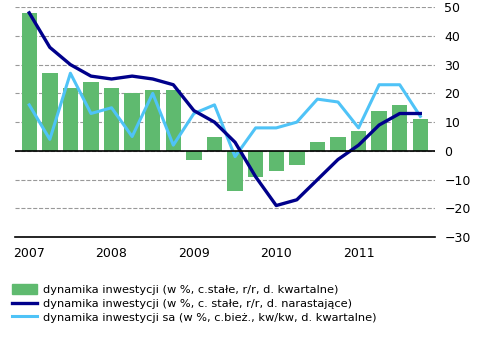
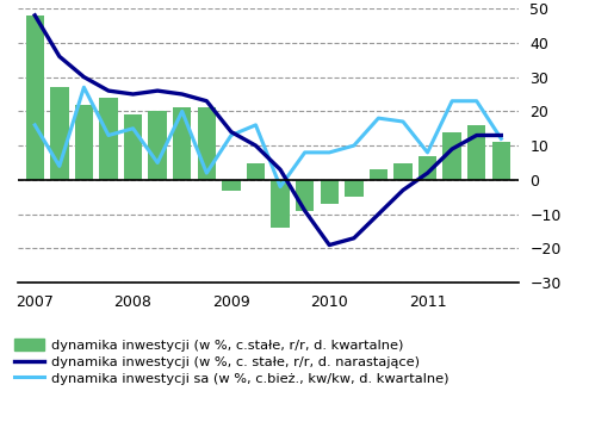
dynamika inwestycji (w %, c.stałe, r/r, d. kwartalne)/2008: 22 -> 19
